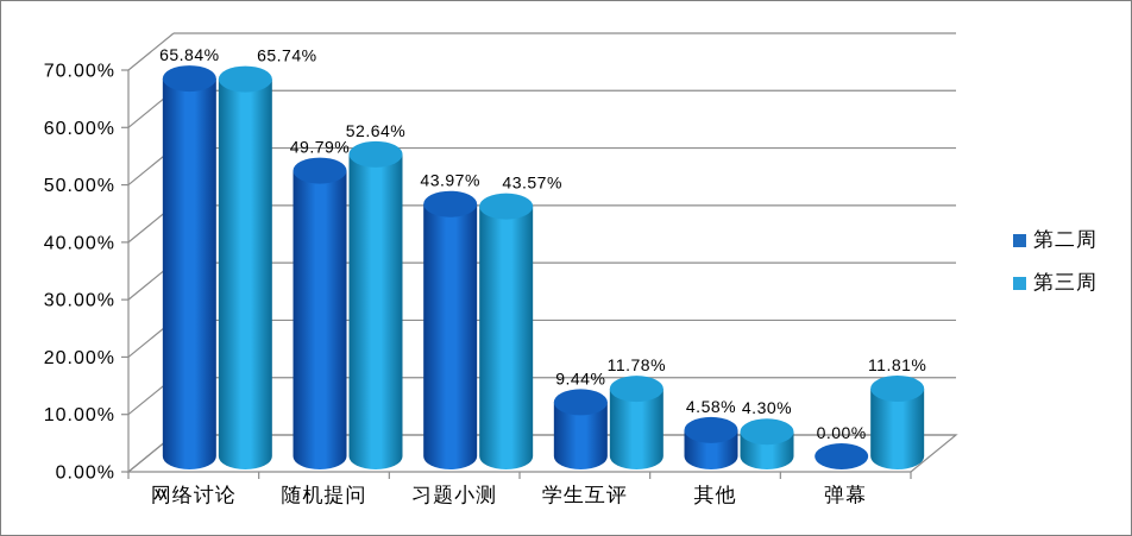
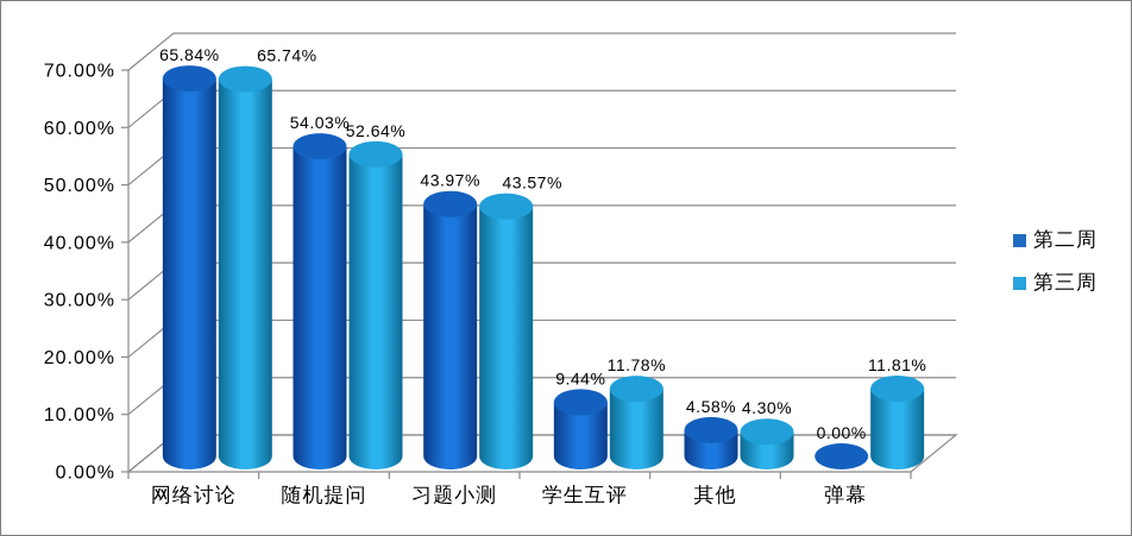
第二周/随机提问: 49.79% -> 54.03%
